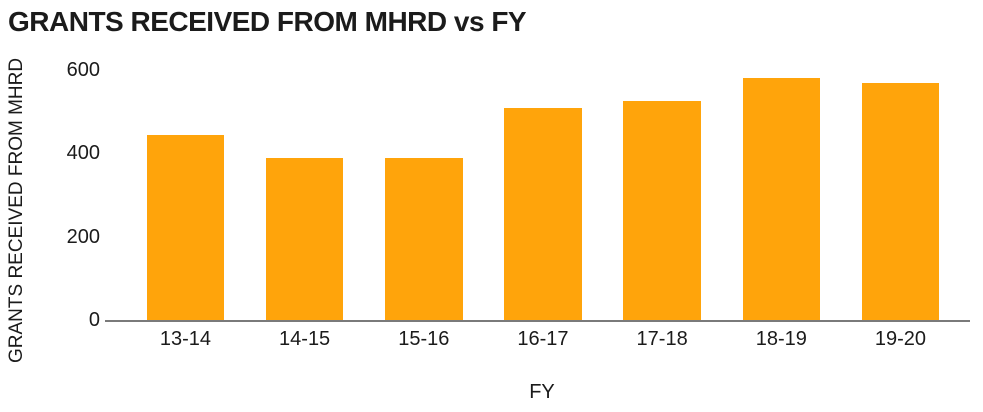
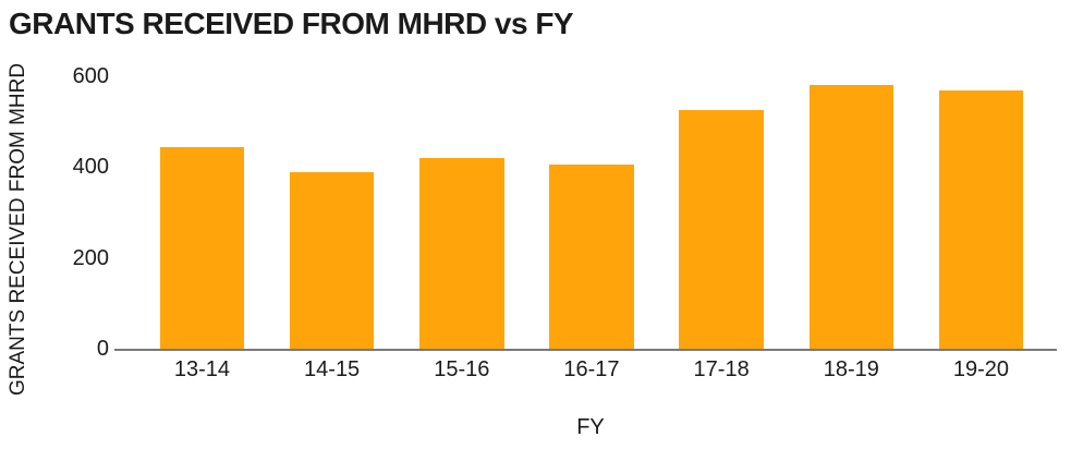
15-16: 390 -> 420
16-17: 510 -> 400
